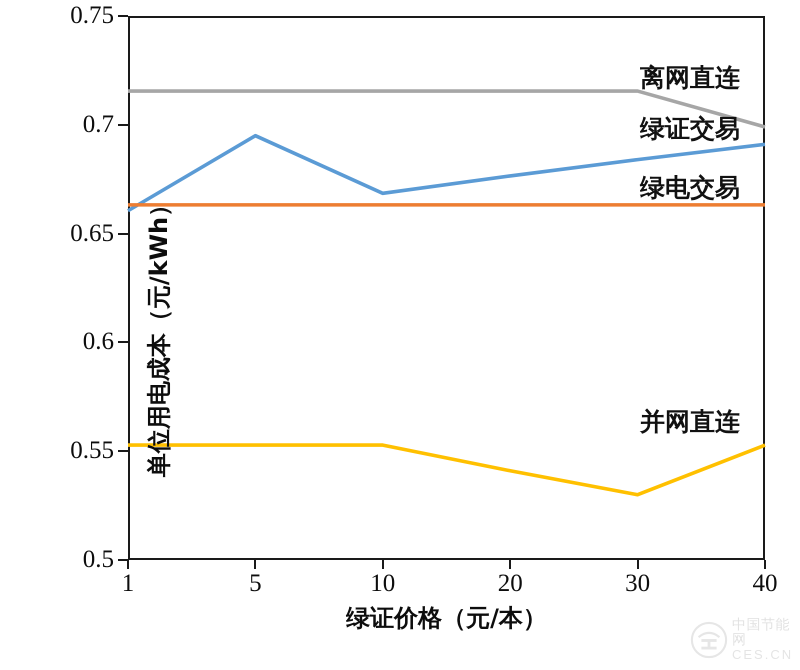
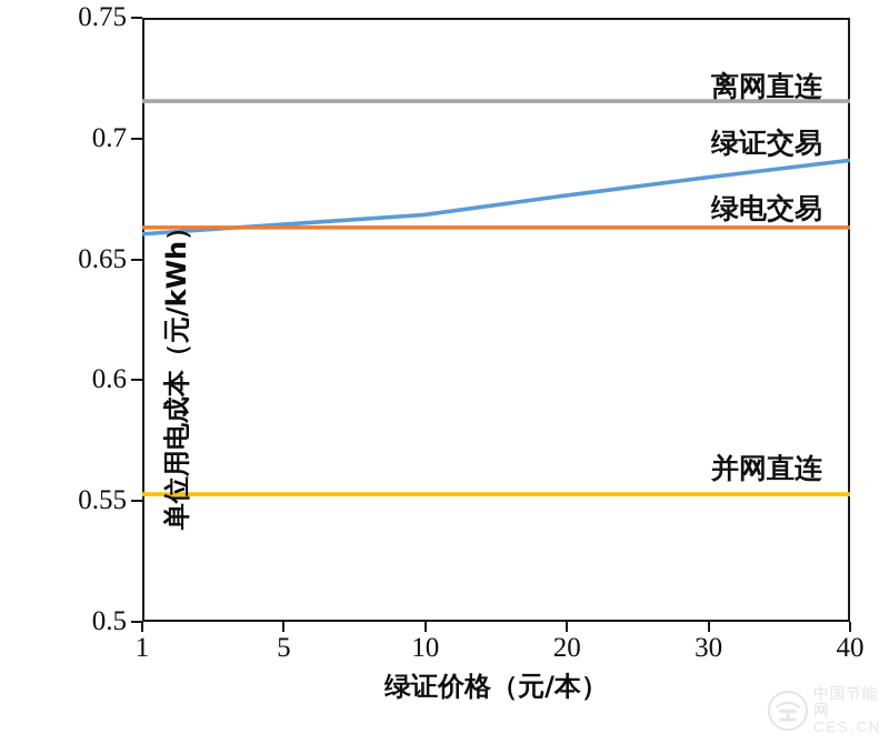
绿证交易/5: 0.695 -> 0.664
并网直连/20: 0.541 -> 0.553
并网直连/30: 0.530 -> 0.553
离网直连/40: 0.699 -> 0.716
